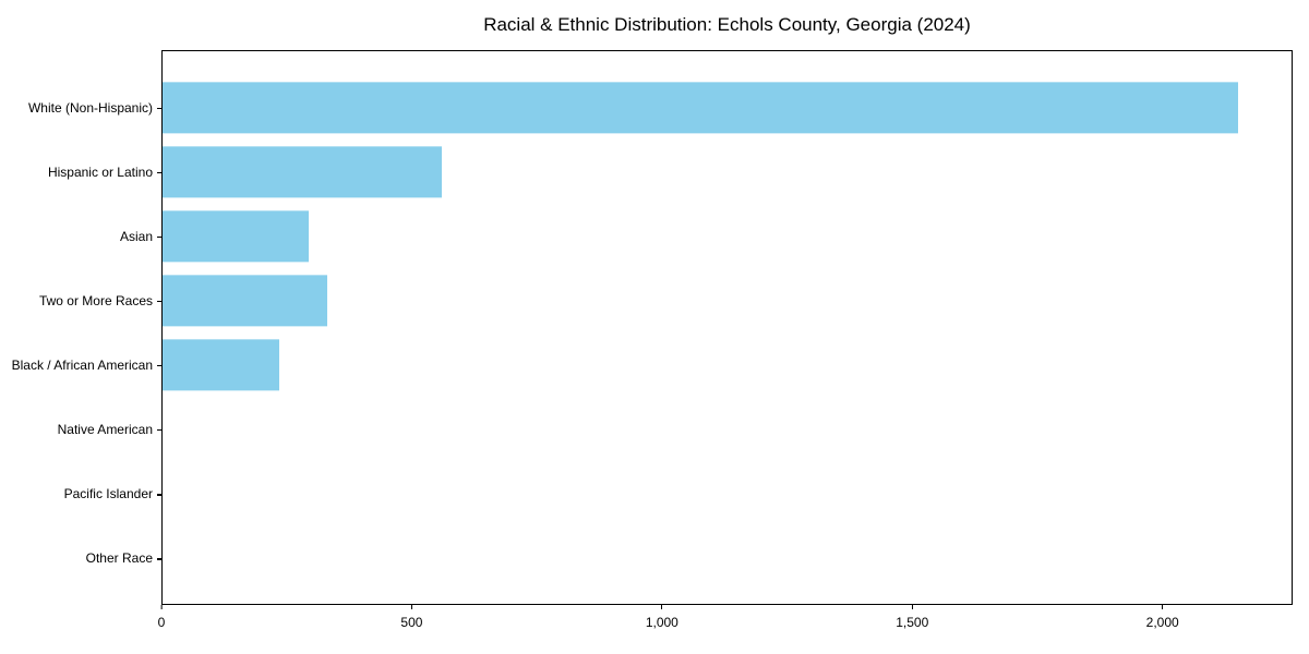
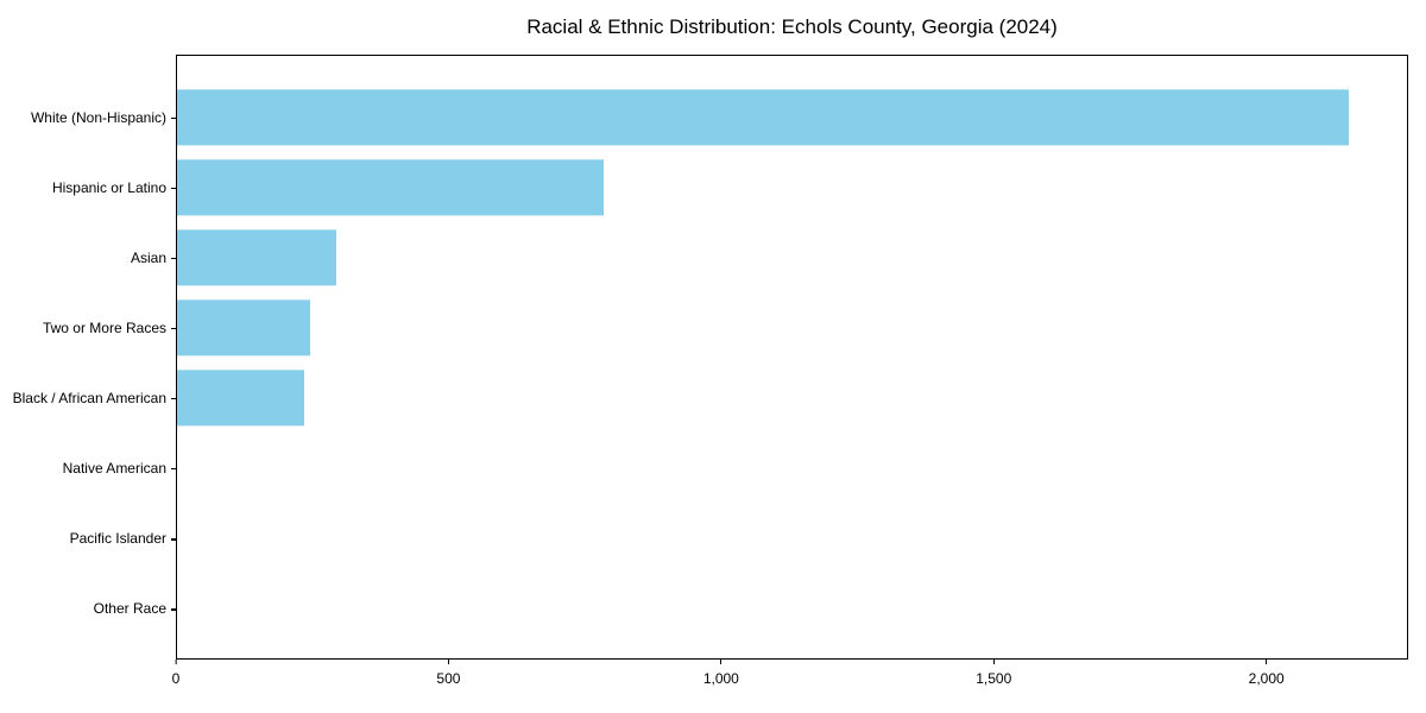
Hispanic or Latino: 560 -> 780
Two or More Races: 330 -> 240
